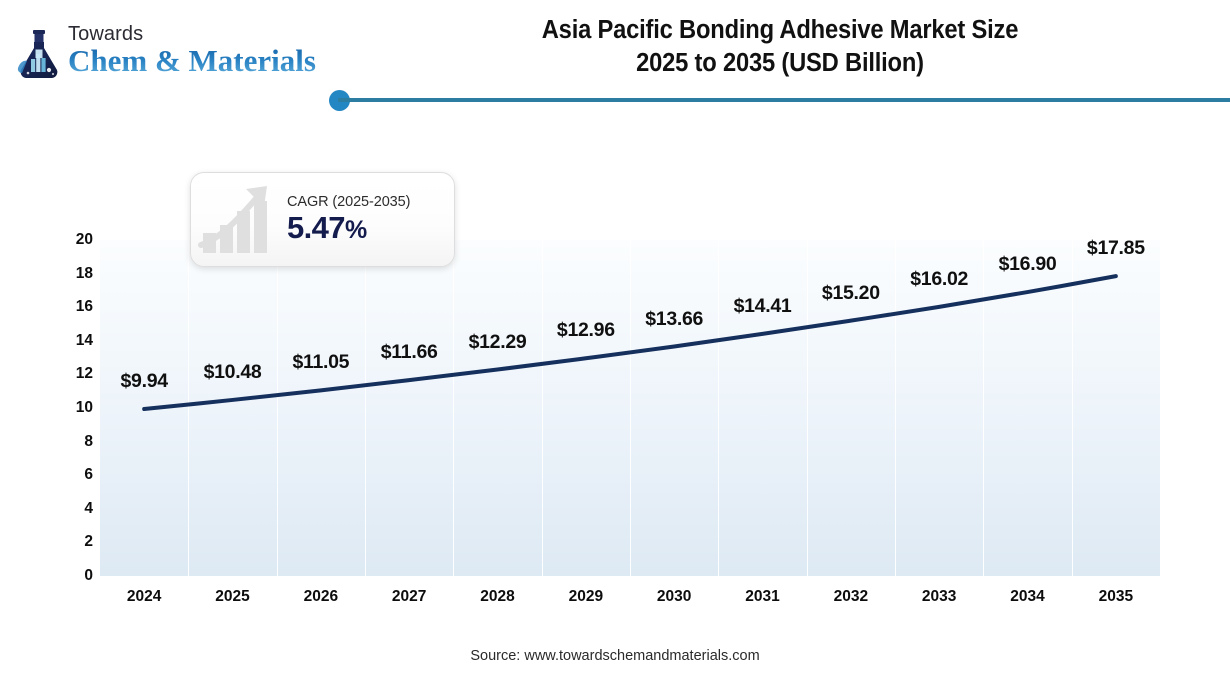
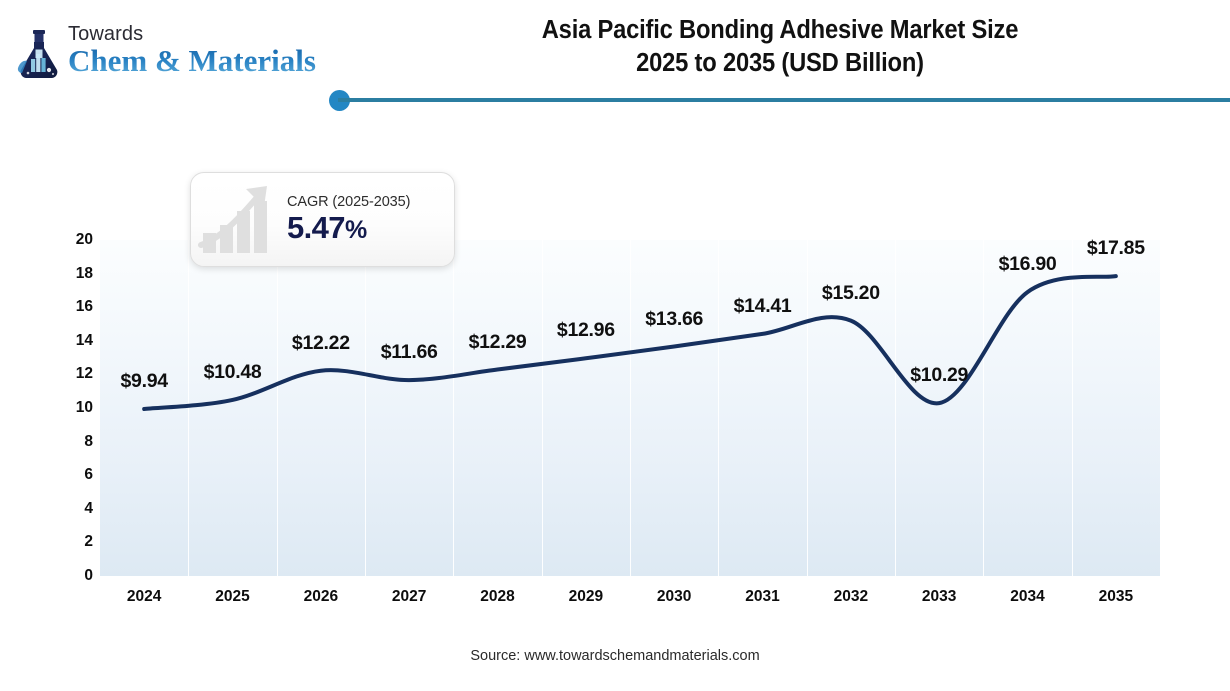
2026: $11.05 -> $12.22
2033: $16.02 -> $10.29
